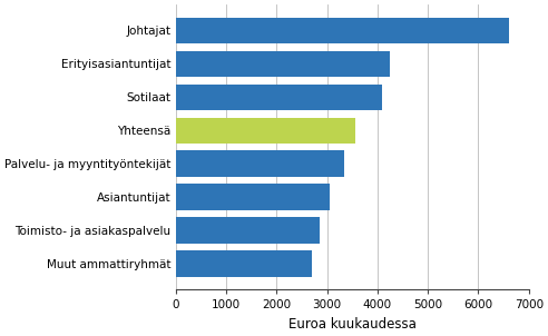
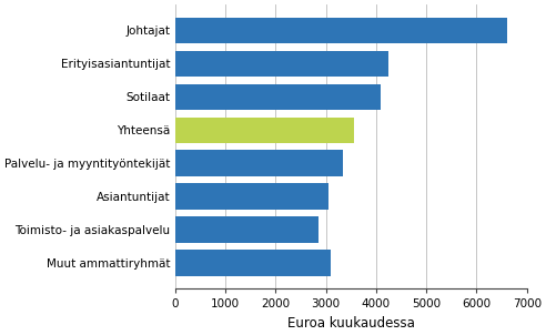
Muut ammattiryhmät: 2700 -> 3100
